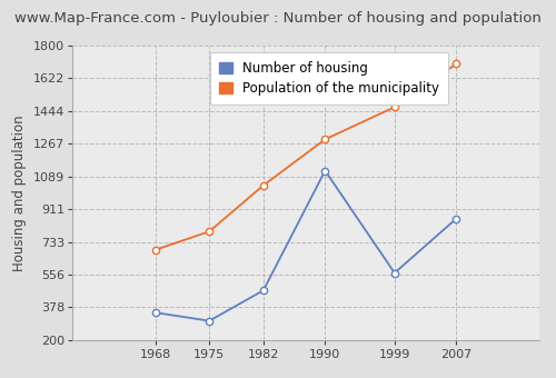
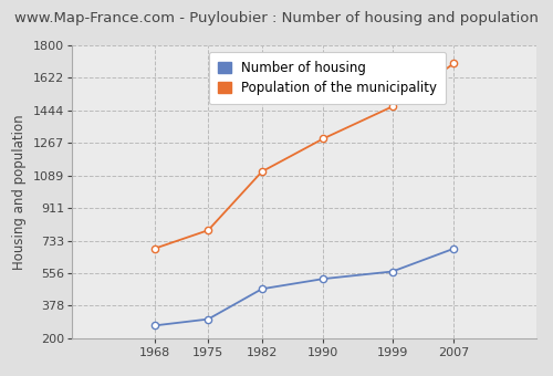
Number of housing/1968: 350 -> 270
Population of the municipality/1982: 1040 -> 1110
Number of housing/1990: 1120 -> 520
Number of housing/2007: 860 -> 690
